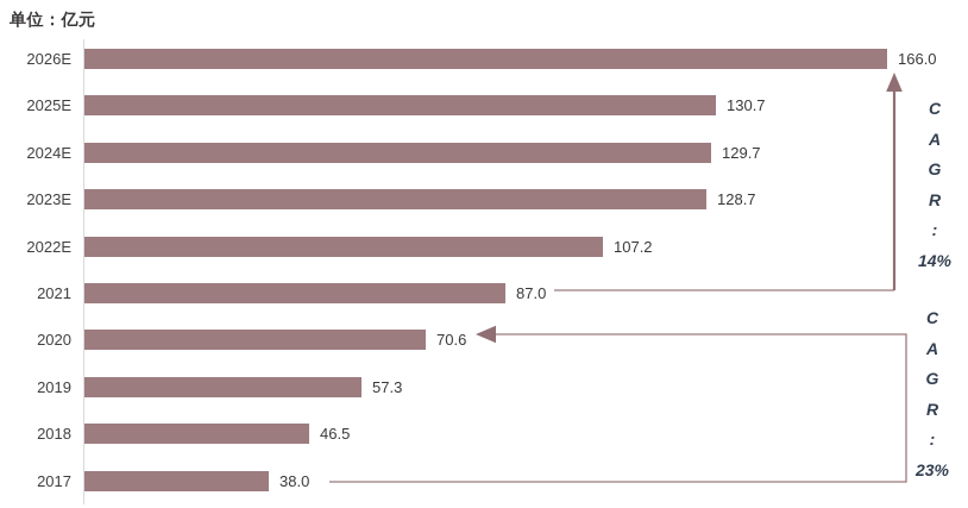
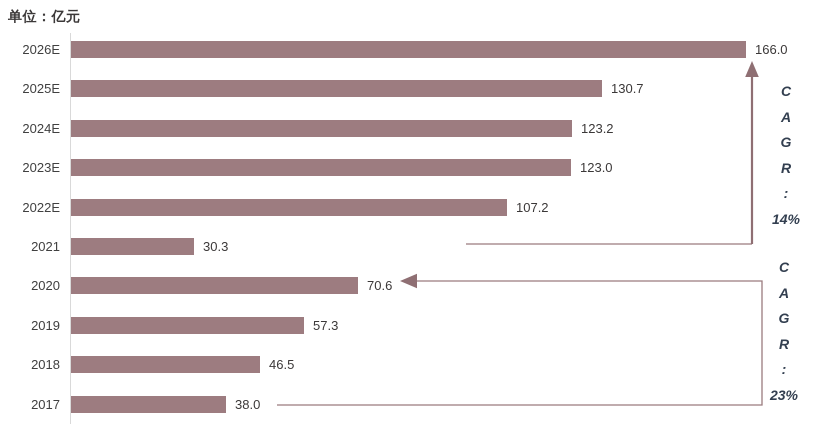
2024E: 129.7 -> 123.2
2023E: 128.7 -> 123.0
2021: 87.0 -> 30.3
